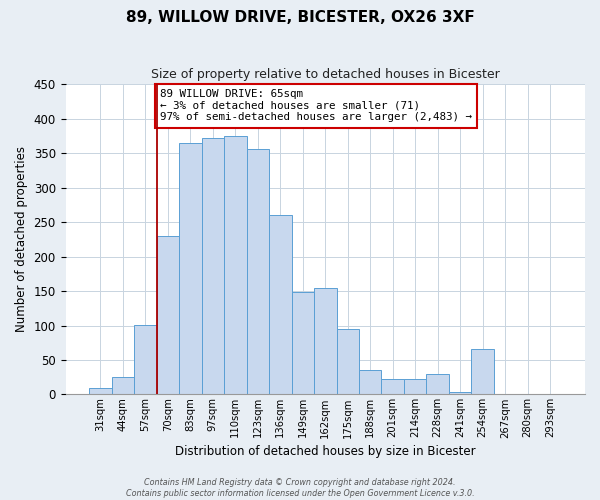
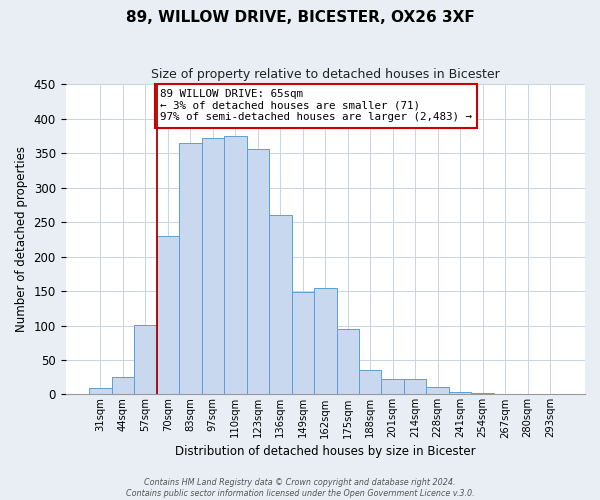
228sqm: 30 -> 11
254sqm: 66 -> 2
